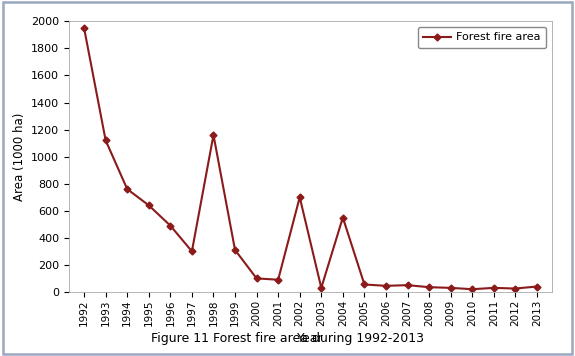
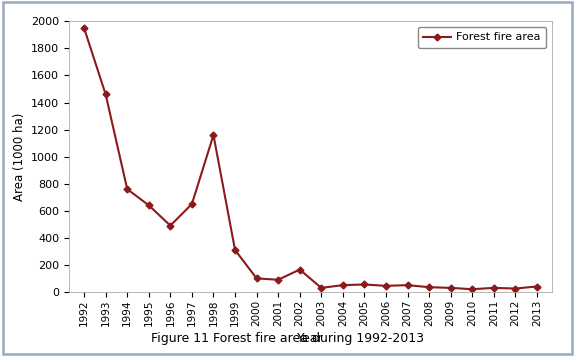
1993: 1120 -> 1460
1997: 300 -> 650
2002: 700 -> 160
2004: 550 -> 50
